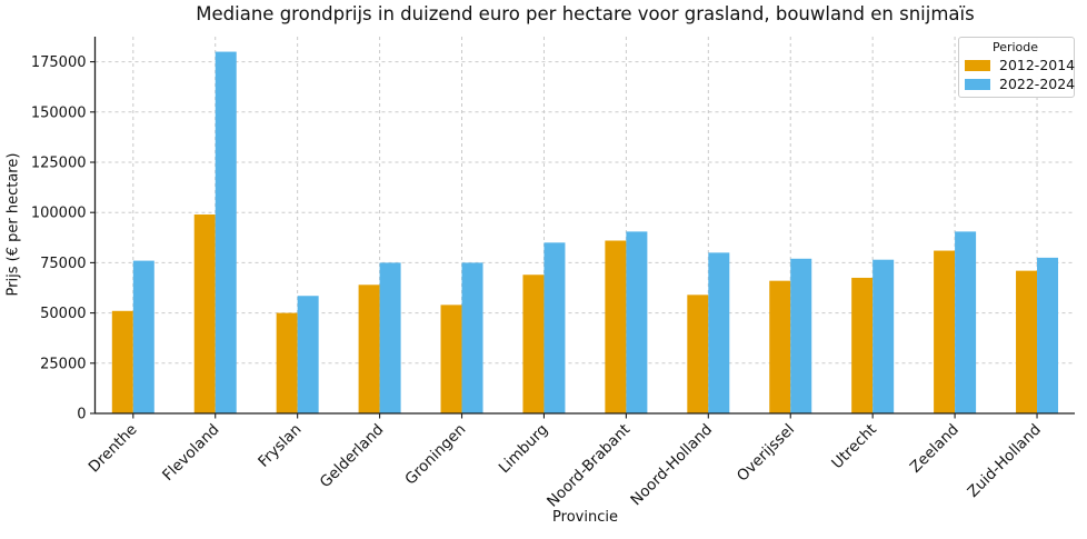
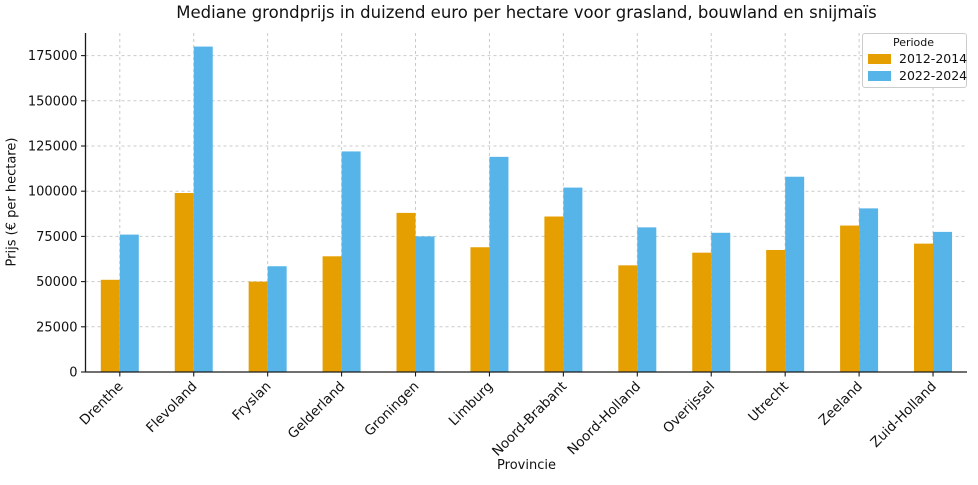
2022-2024/Gelderland: 75000 -> 122000
2012-2014/Groningen: 54000 -> 88000
2022-2024/Limburg: 85000 -> 119000
2022-2024/Noord-Brabant: 90000 -> 102000
2022-2024/Utrecht: 76000 -> 108000
